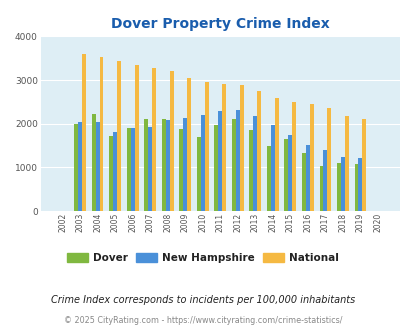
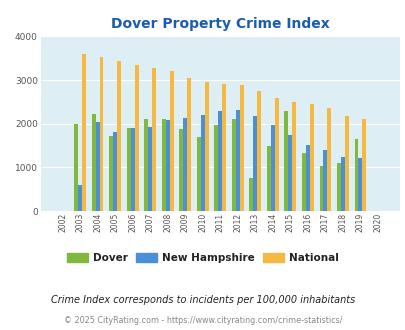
New Hampshire/2003: 2050 -> 600
Dover/2013: 1860 -> 750
Dover/2015: 1650 -> 2300
Dover/2019: 1080 -> 1650
